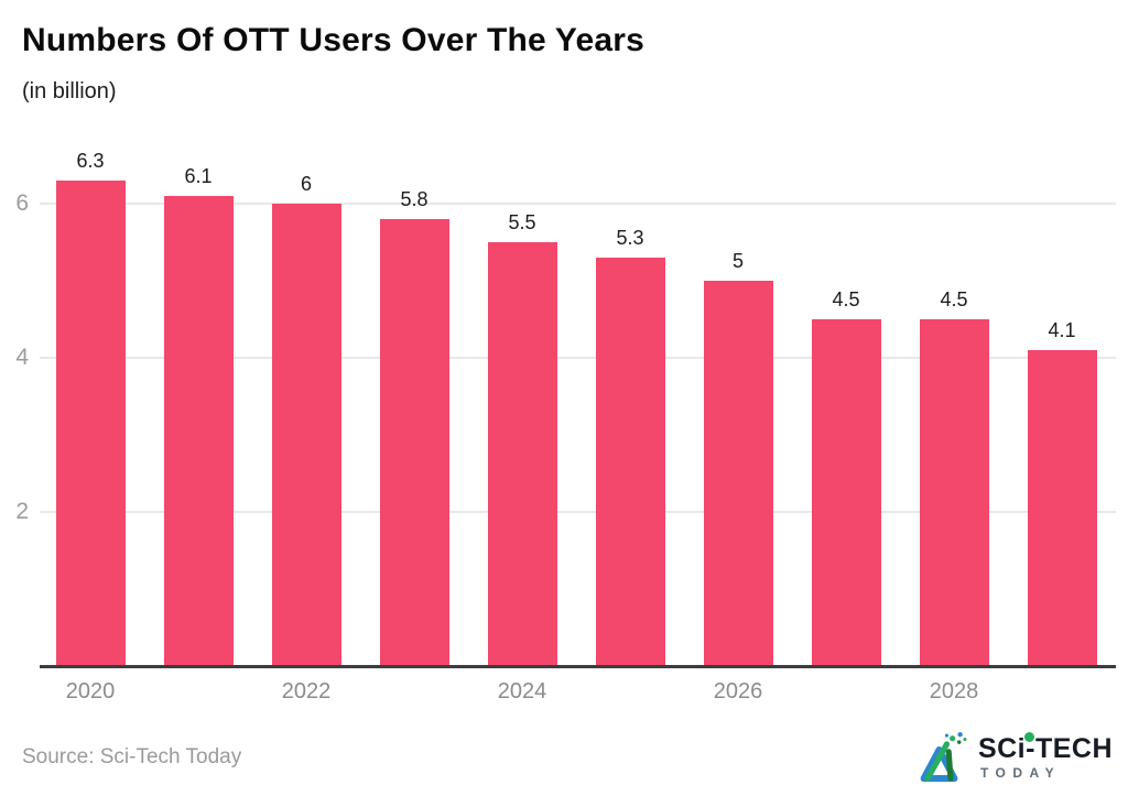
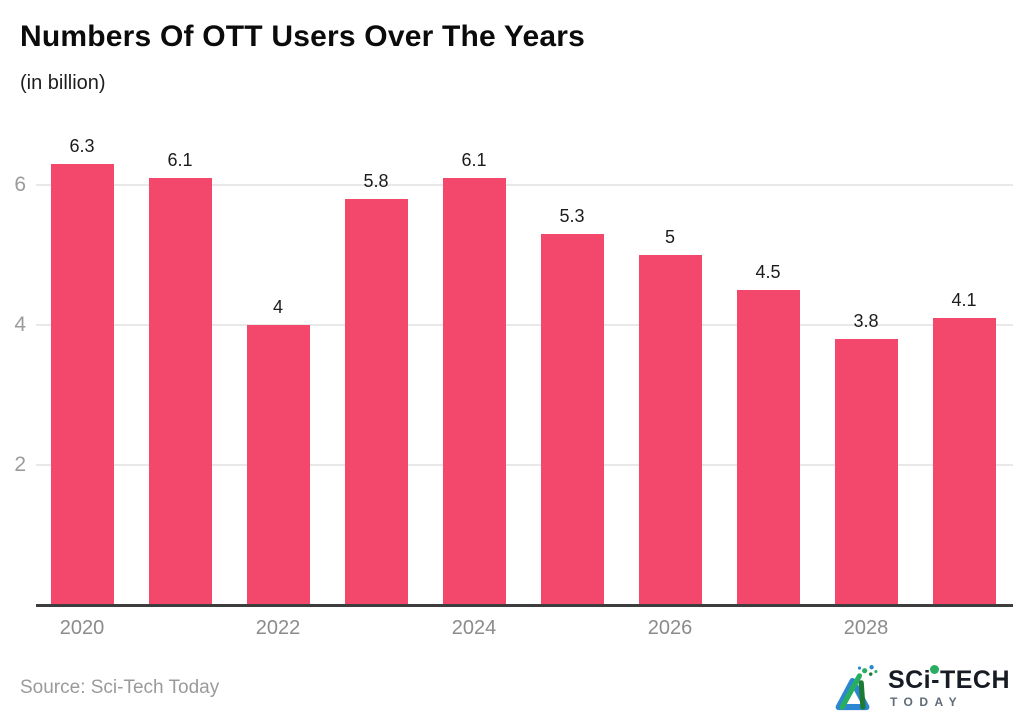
2022: 6 -> 4
2024: 5.5 -> 6.1
2028: 4.5 -> 3.8
